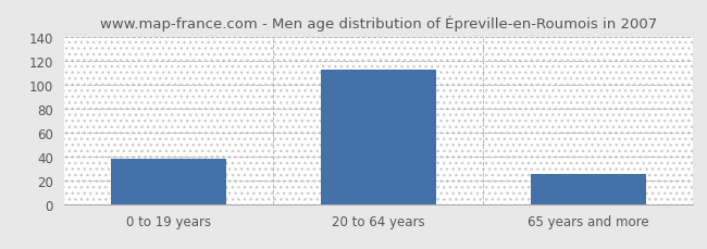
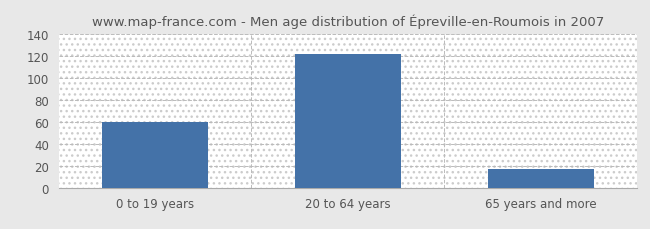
0 to 19 years: 38 -> 60
20 to 64 years: 112 -> 121
65 years and more: 25 -> 17
